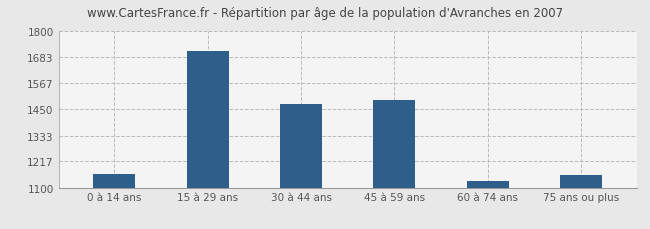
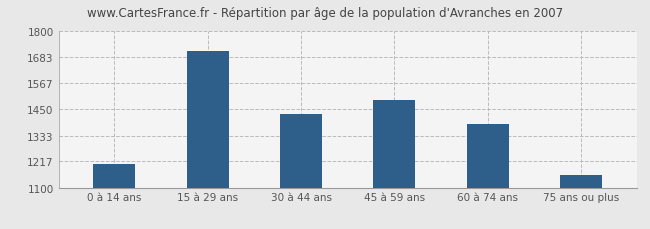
0 à 14 ans: 1163 -> 1205
30 à 44 ans: 1473 -> 1430
60 à 74 ans: 1130 -> 1385
